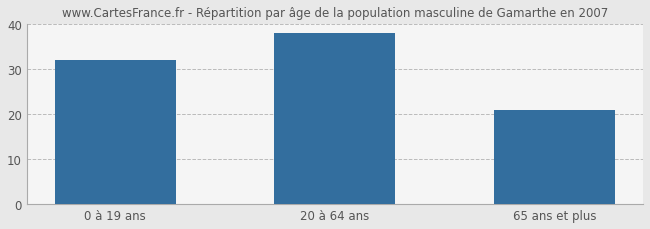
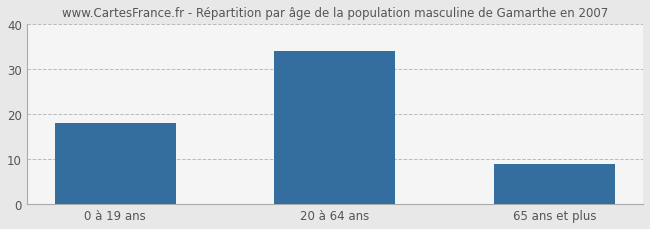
0 à 19 ans: 32 -> 18
20 à 64 ans: 38 -> 34
65 ans et plus: 21 -> 9
